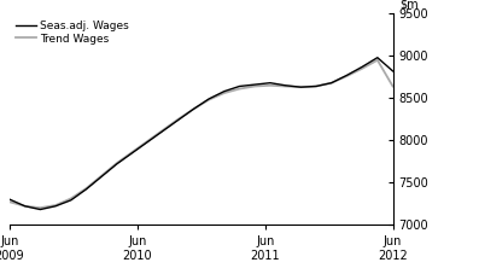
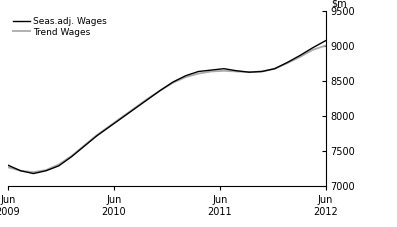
Seas.adj. Wages/Jun 2012: 8820 -> 9080
Trend Wages/Jun 2012: 8640 -> 9010
